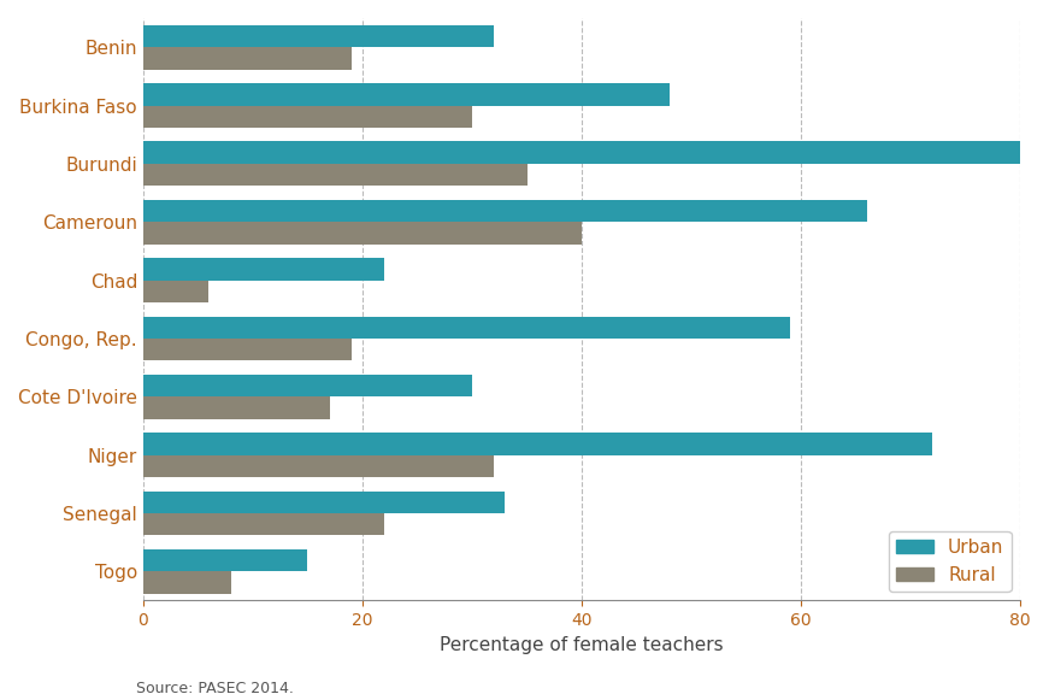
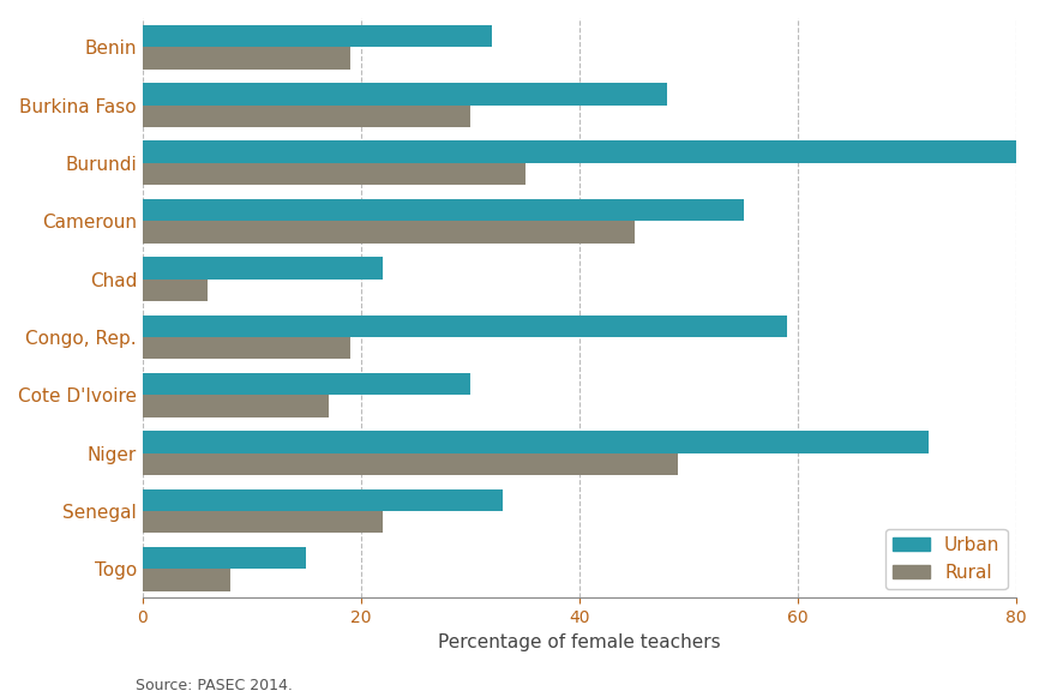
Urban/Cameroun: 66 -> 55
Rural/Cameroun: 40 -> 45
Rural/Niger: 32 -> 49
